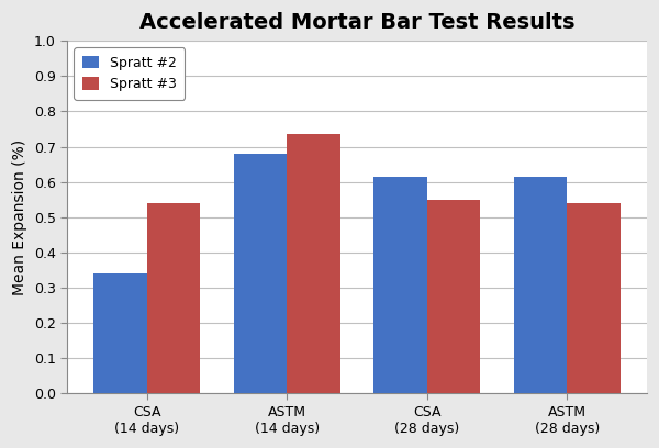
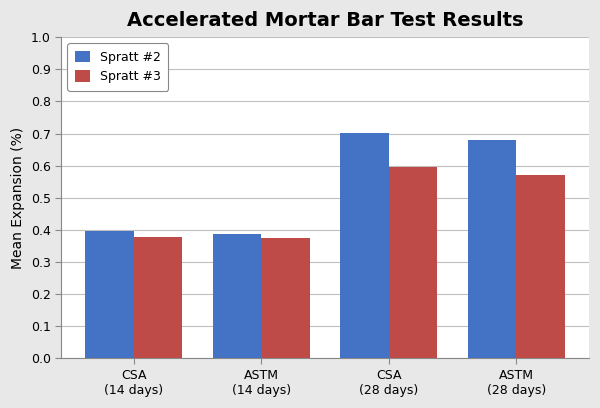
Spratt #2/CSA (14 days): 0.340 -> 0.397
Spratt #3/CSA (14 days): 0.540 -> 0.378
Spratt #2/ASTM (14 days): 0.680 -> 0.389
Spratt #3/ASTM (14 days): 0.735 -> 0.375
Spratt #2/CSA (28 days): 0.615 -> 0.701
Spratt #3/CSA (28 days): 0.550 -> 0.595
Spratt #2/ASTM (28 days): 0.615 -> 0.681
Spratt #3/ASTM (28 days): 0.540 -> 0.572
